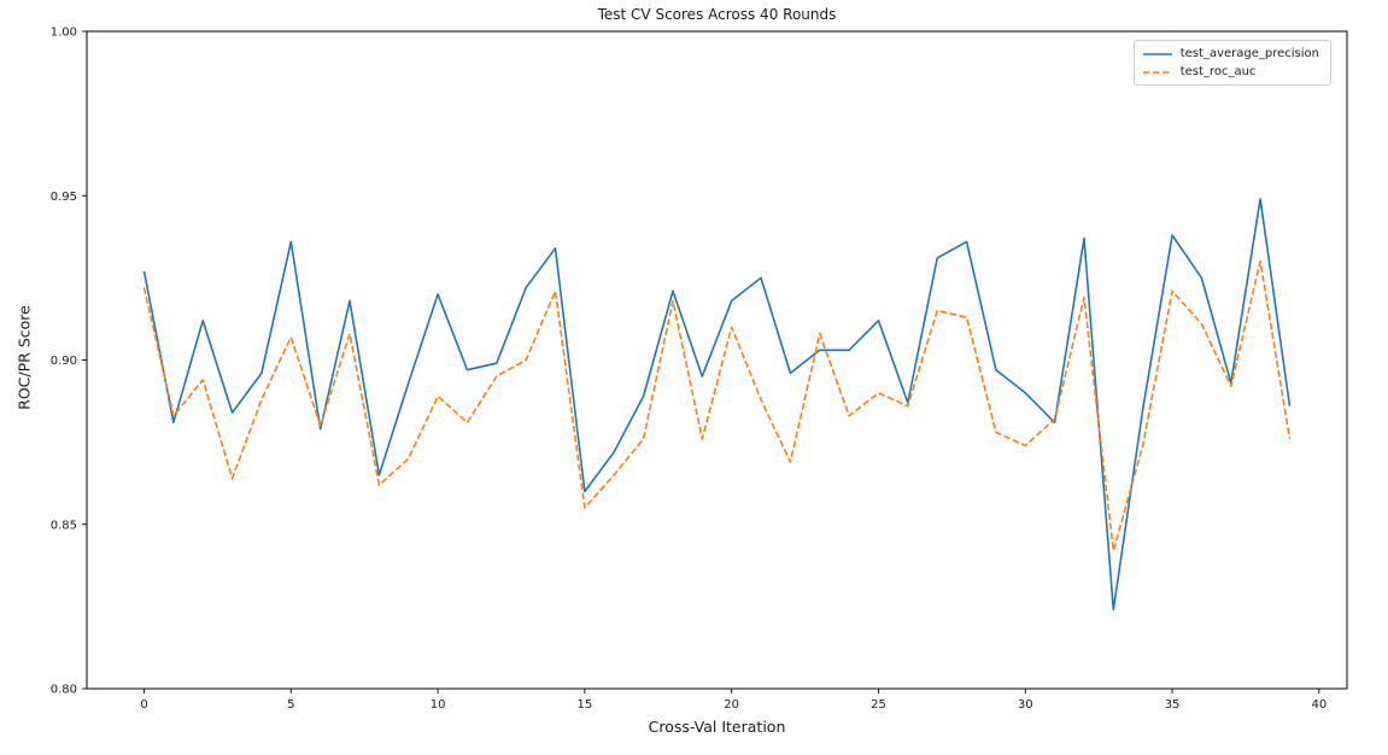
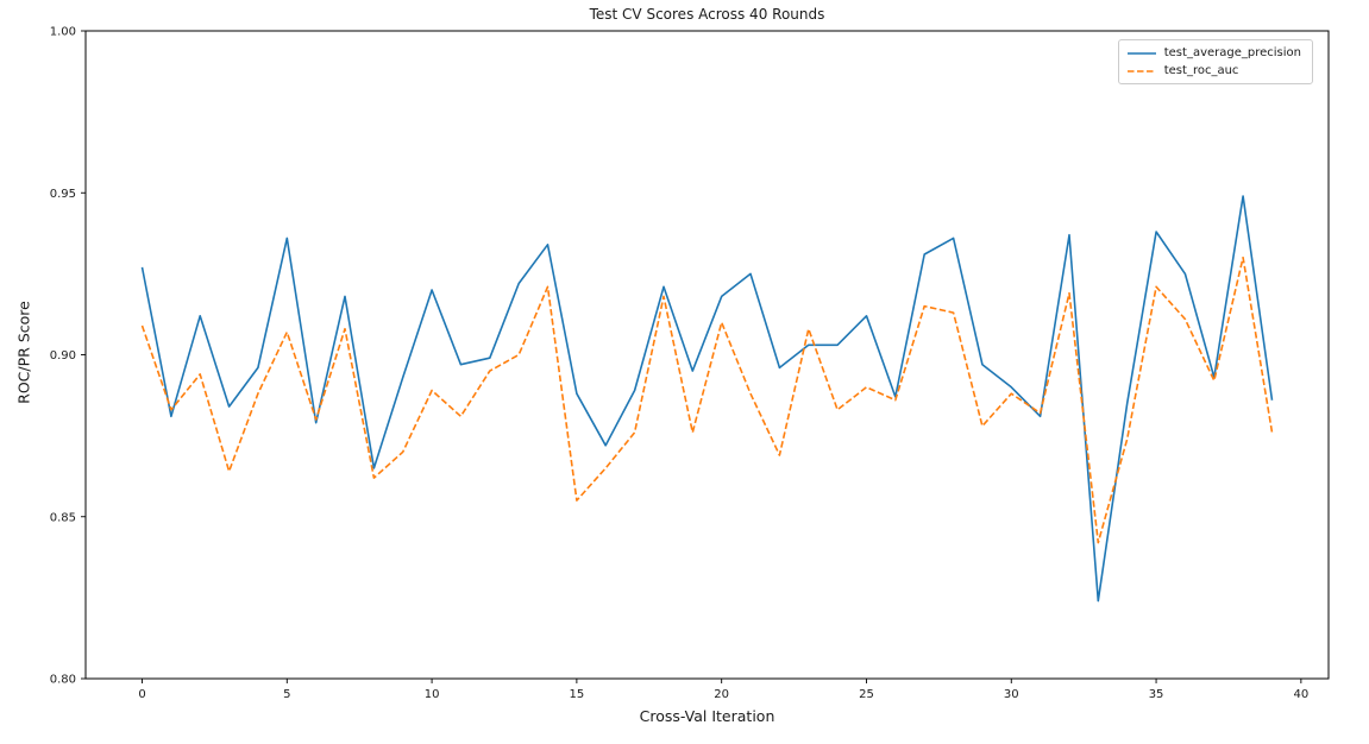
test_roc_auc/0: 0.922 -> 0.909
test_average_precision/15: 0.860 -> 0.888
test_roc_auc/30: 0.874 -> 0.888
